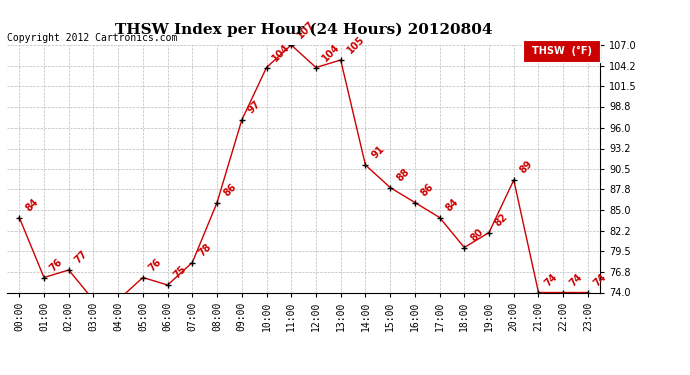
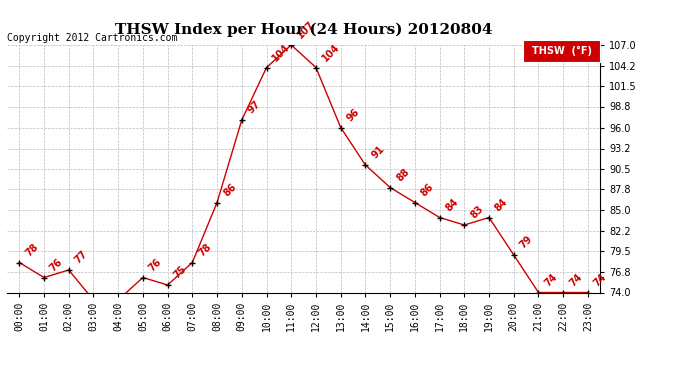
00:00: 84 -> 78
13:00: 105 -> 96
18:00: 80 -> 83
19:00: 82 -> 84
20:00: 89 -> 79
